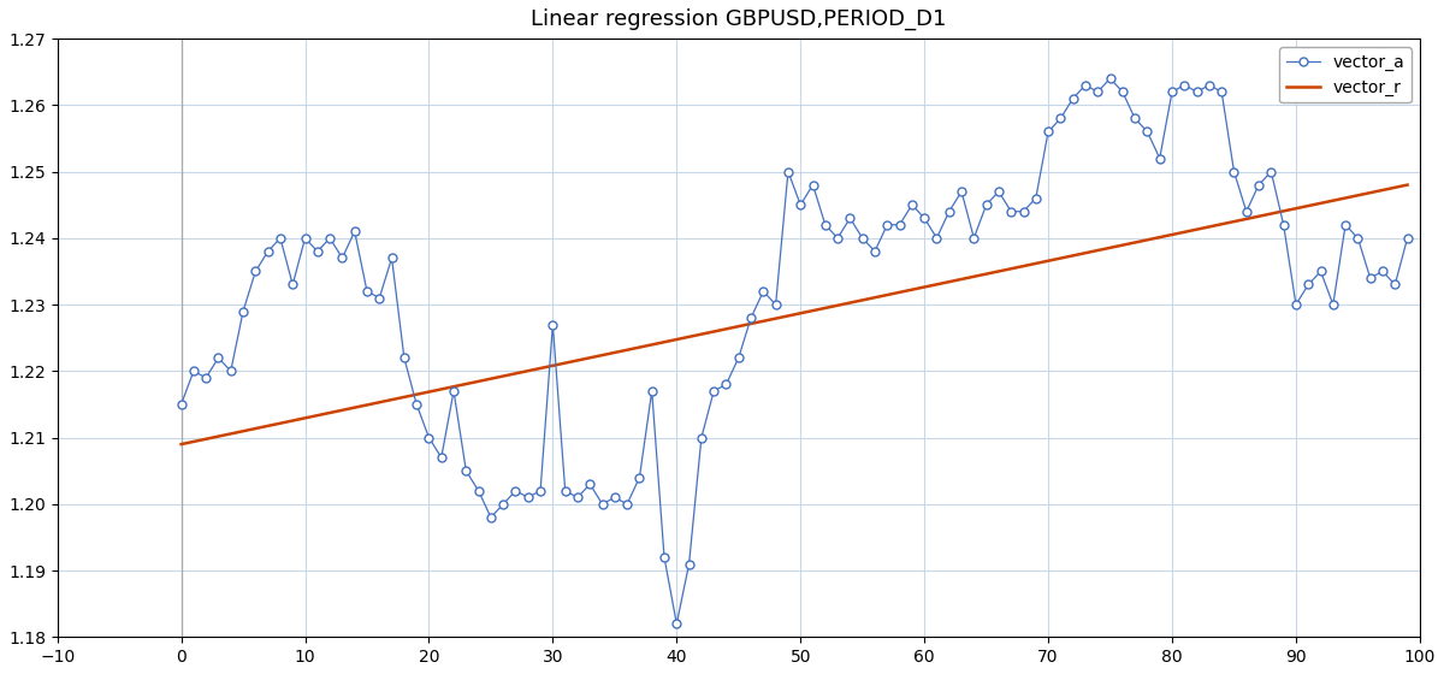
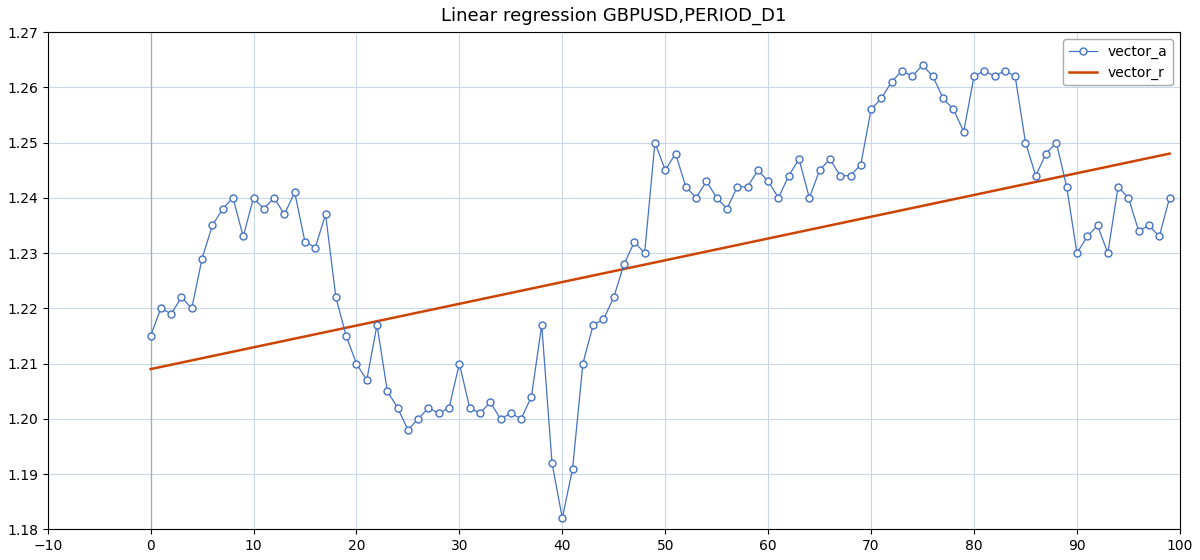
30: 1.227 -> 1.210
